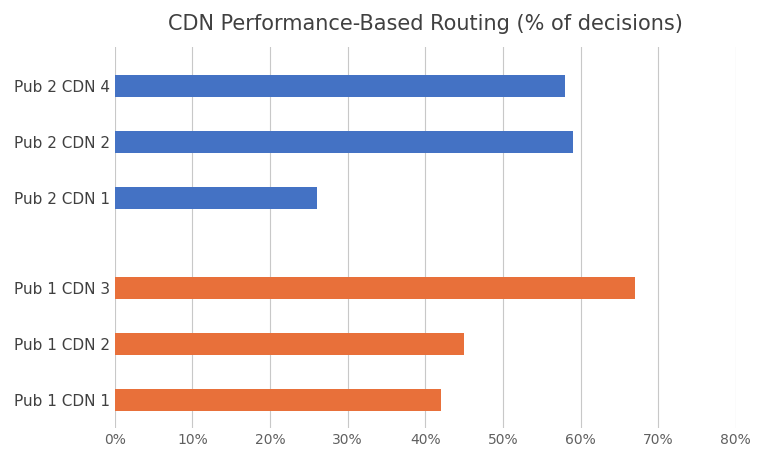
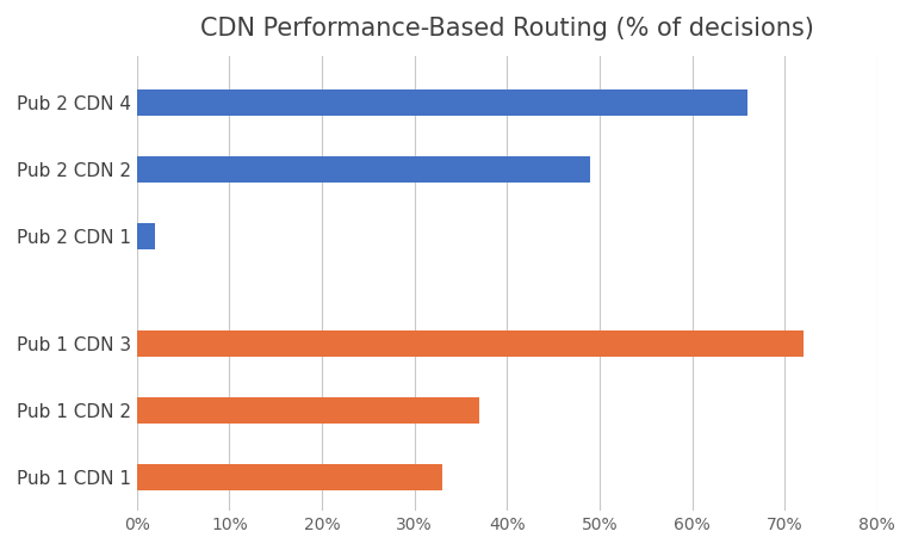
Pub 2 CDN 4: 58% -> 66%
Pub 2 CDN 2: 59% -> 49%
Pub 2 CDN 1: 26% -> 2%
Pub 1 CDN 3: 67% -> 72%
Pub 1 CDN 2: 45% -> 37%
Pub 1 CDN 1: 42% -> 33%
